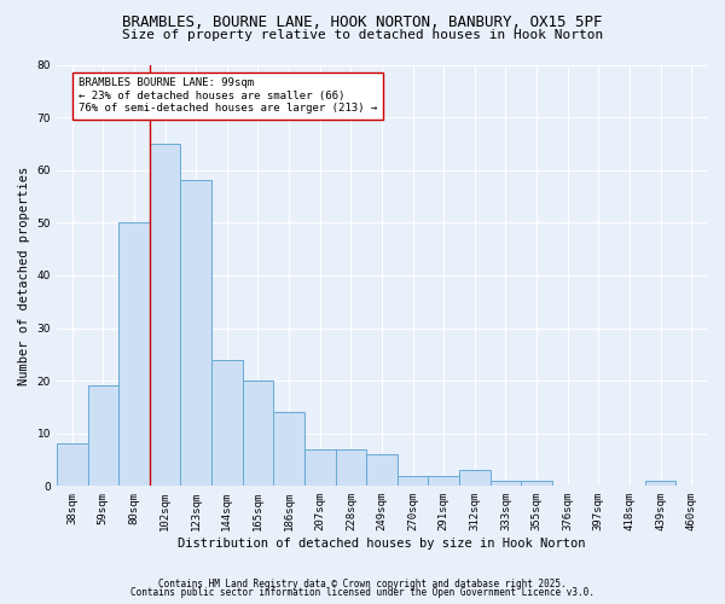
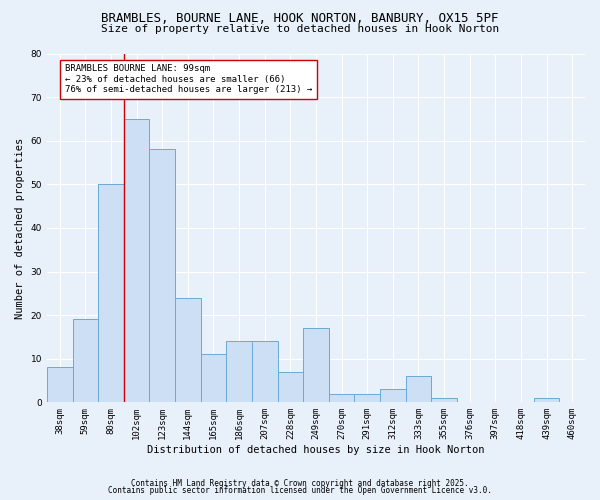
165sqm: 20 -> 11
207sqm: 7 -> 14
249sqm: 6 -> 17
333sqm: 1 -> 6
